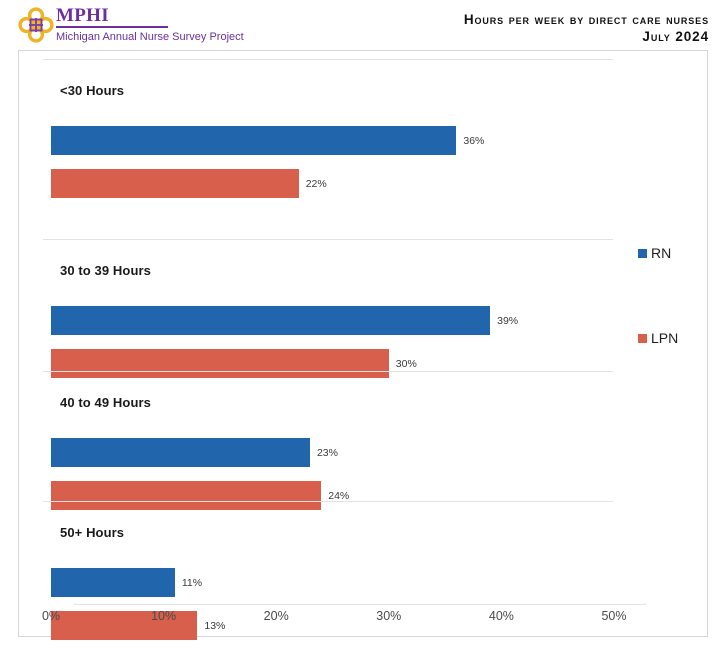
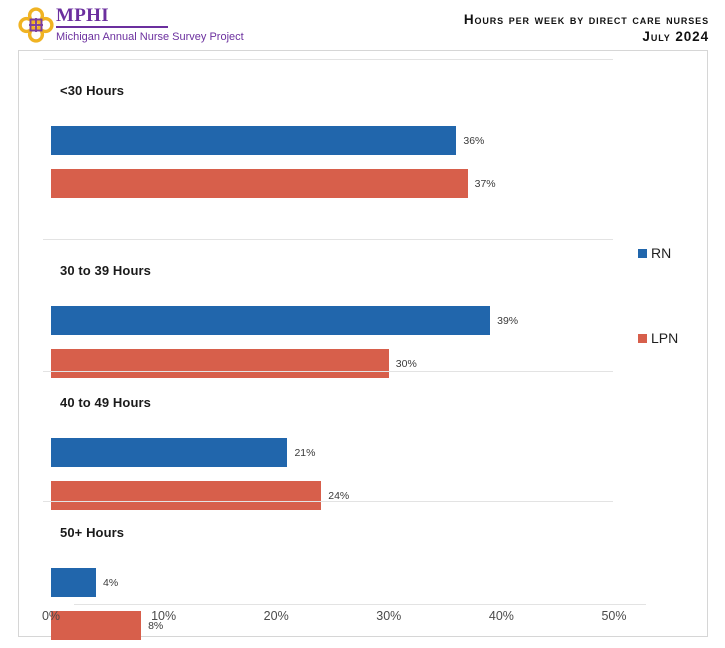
LPN/<30 Hours: 22% -> 37%
RN/40 to 49 Hours: 23% -> 21%
RN/50+ Hours: 11% -> 4%
LPN/50+ Hours: 13% -> 8%
